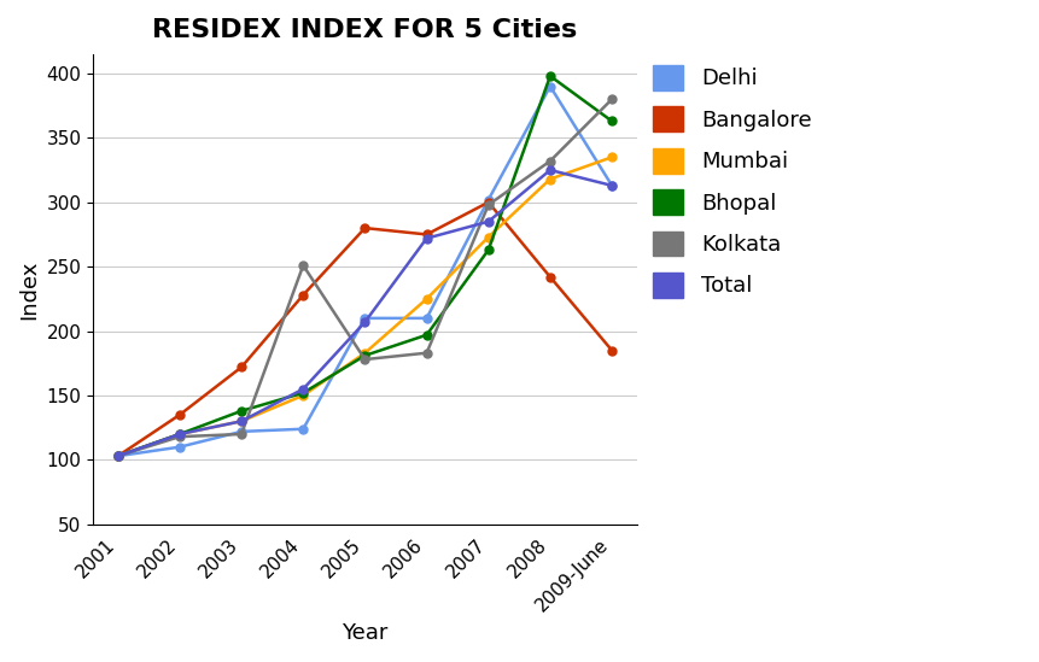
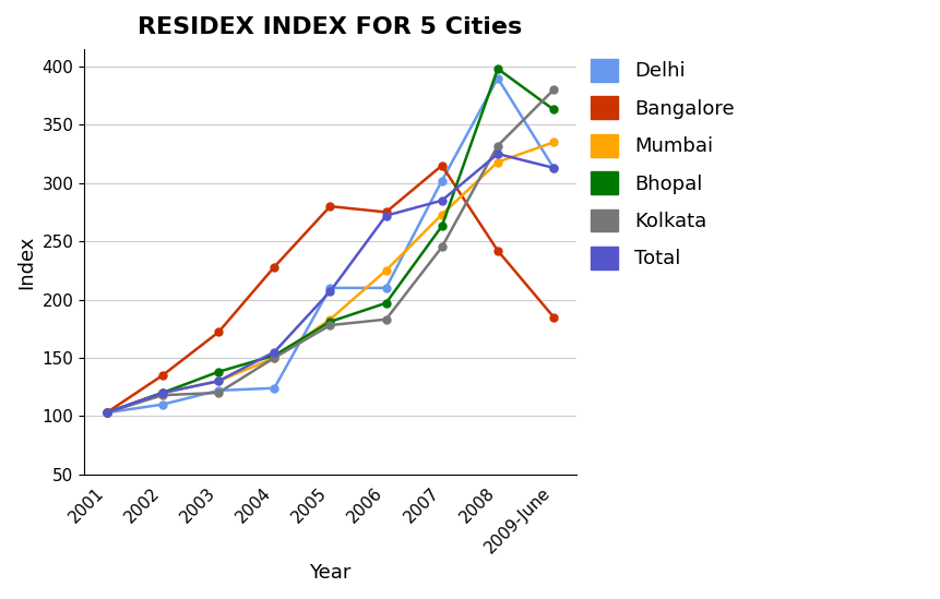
Kolkata/2004: 251 -> 150
Bangalore/2007: 300 -> 315
Kolkata/2007: 298 -> 245
